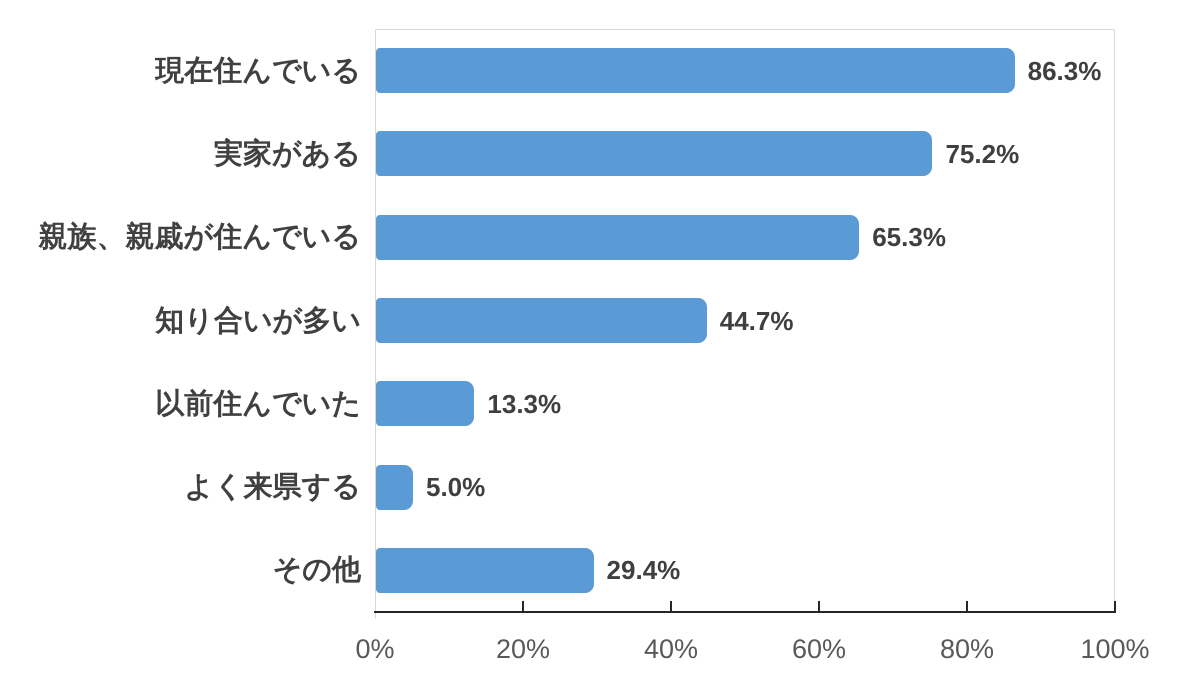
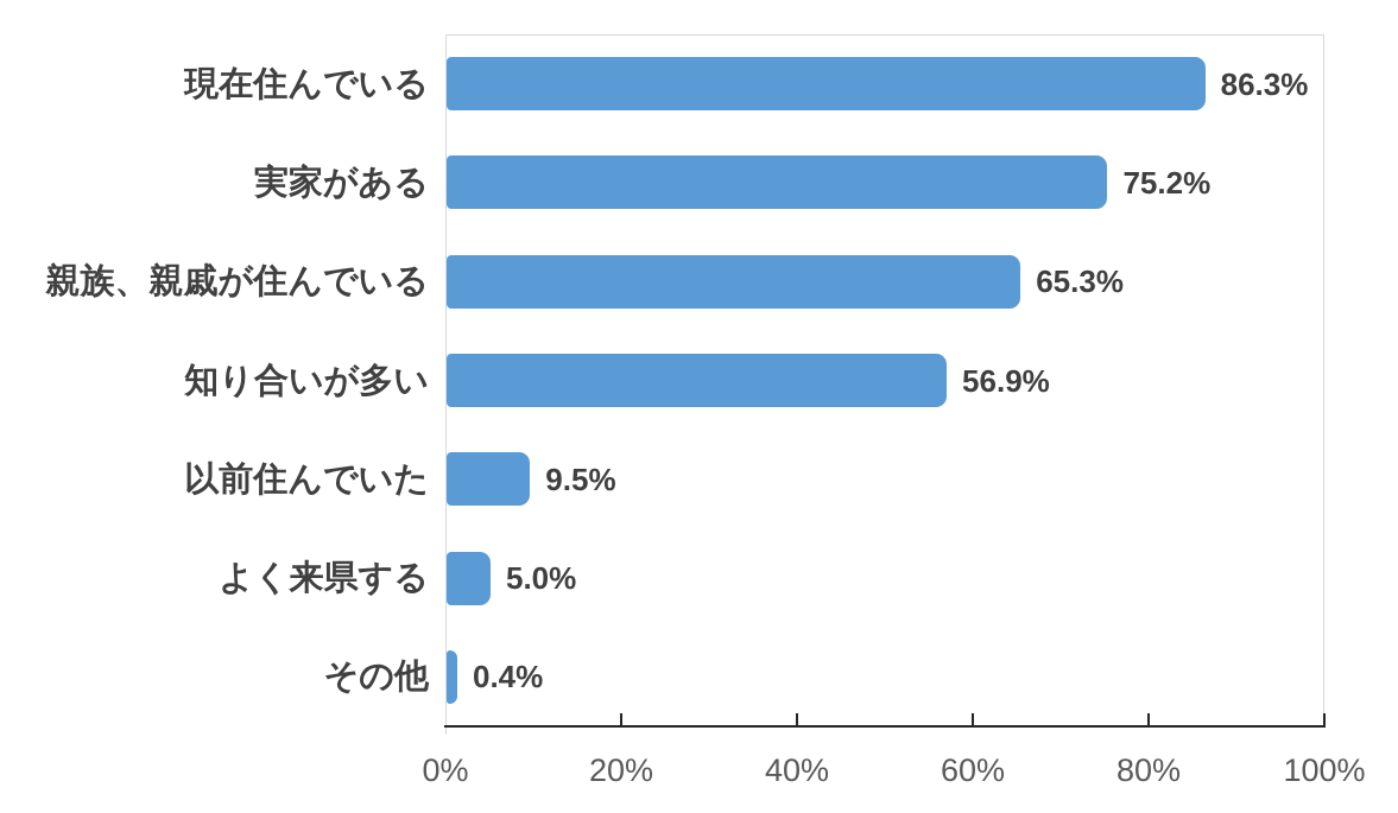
知り合いが多い: 44.7% -> 56.9%
以前住んでいた: 13.3% -> 9.5%
その他: 29.4% -> 0.4%
